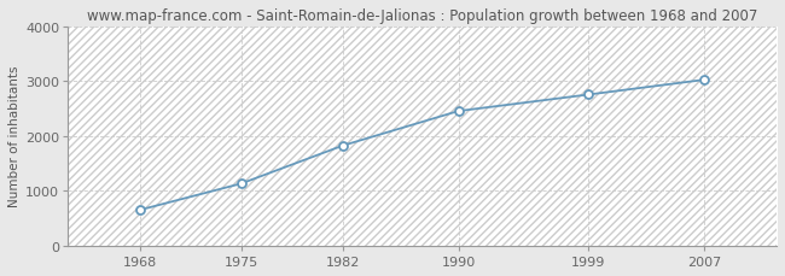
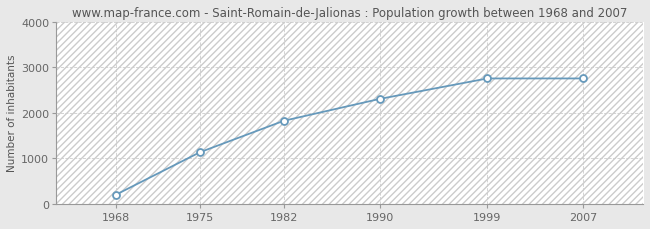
1968: 650 -> 200
1990: 2450 -> 2300
2007: 3020 -> 2750
